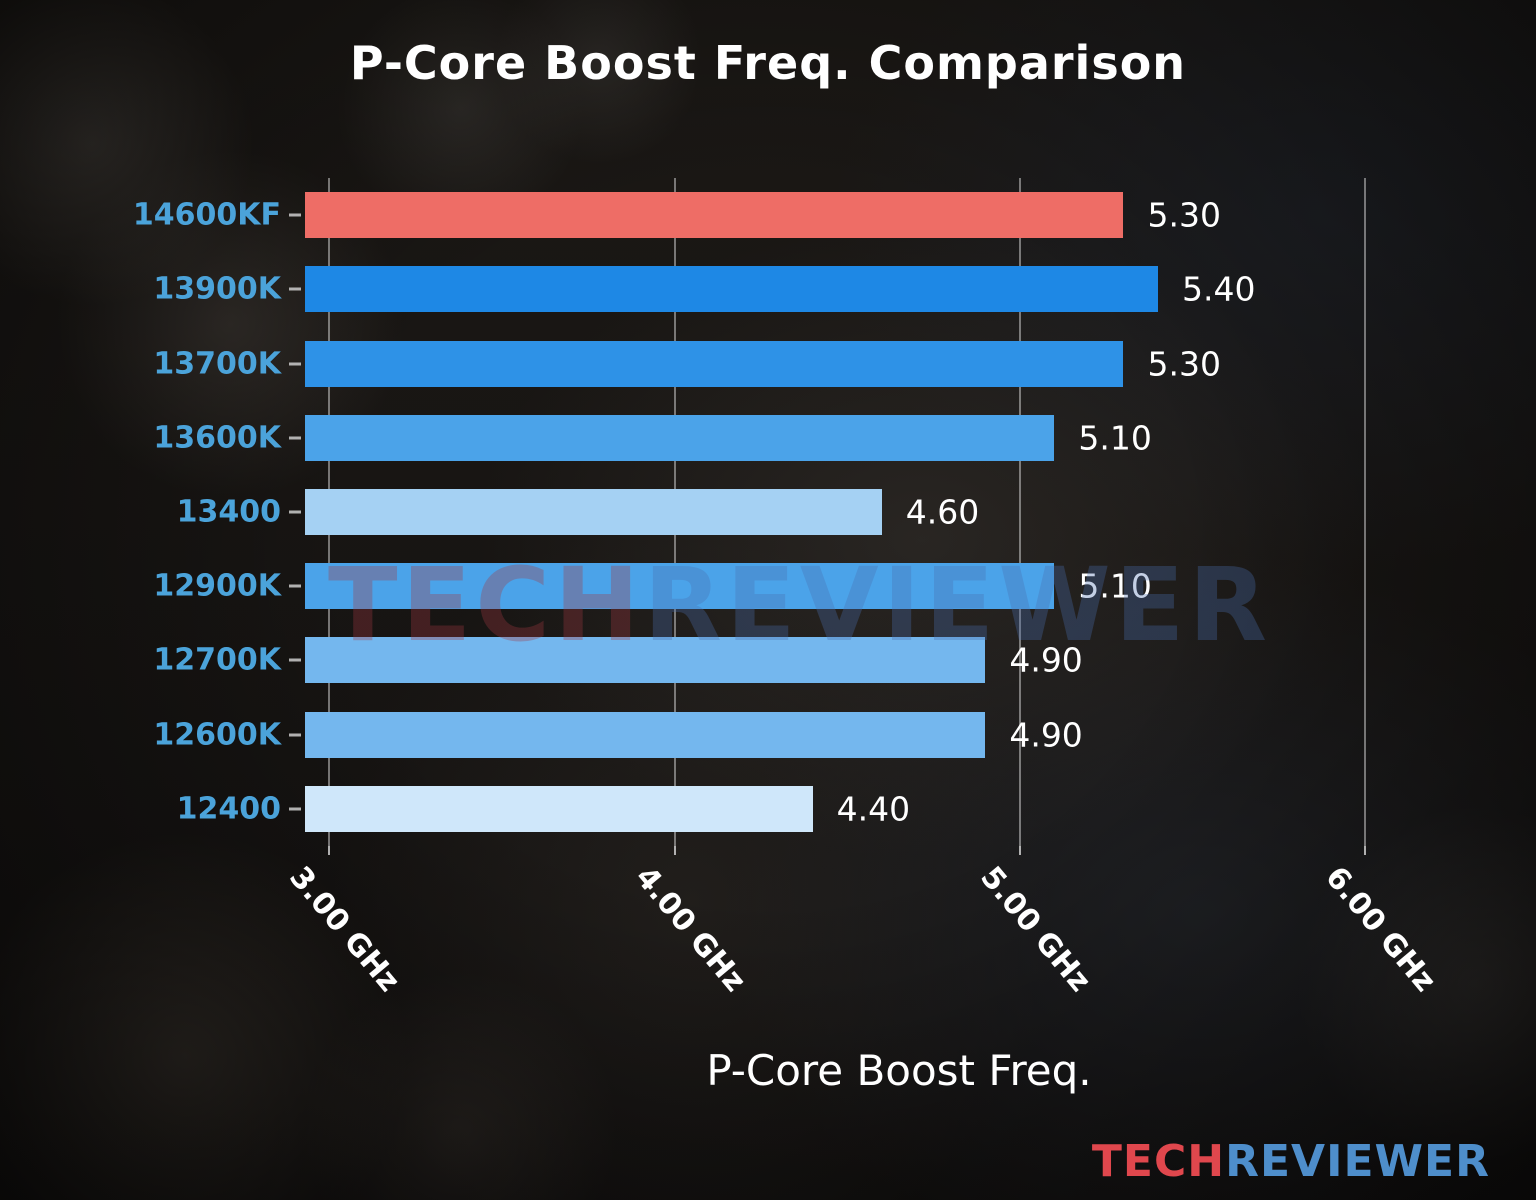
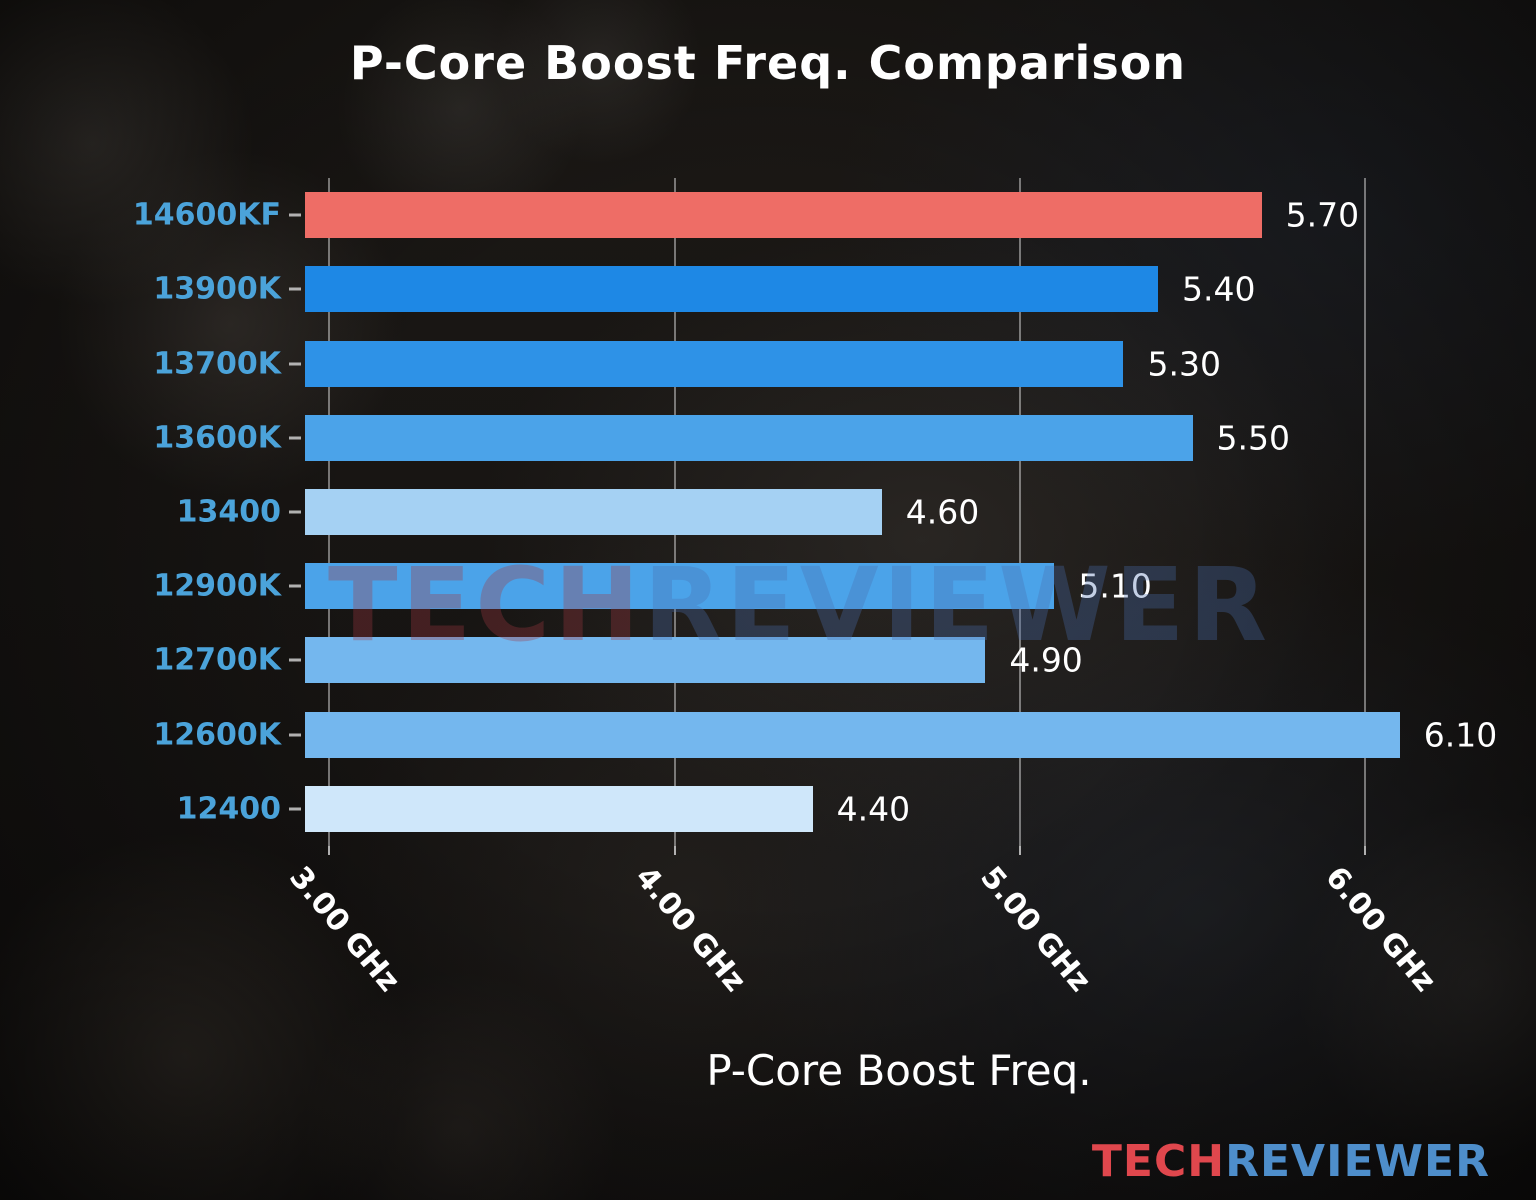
14600KF: 5.30 -> 5.70
13600K: 5.10 -> 5.50
12600K: 4.90 -> 6.10
